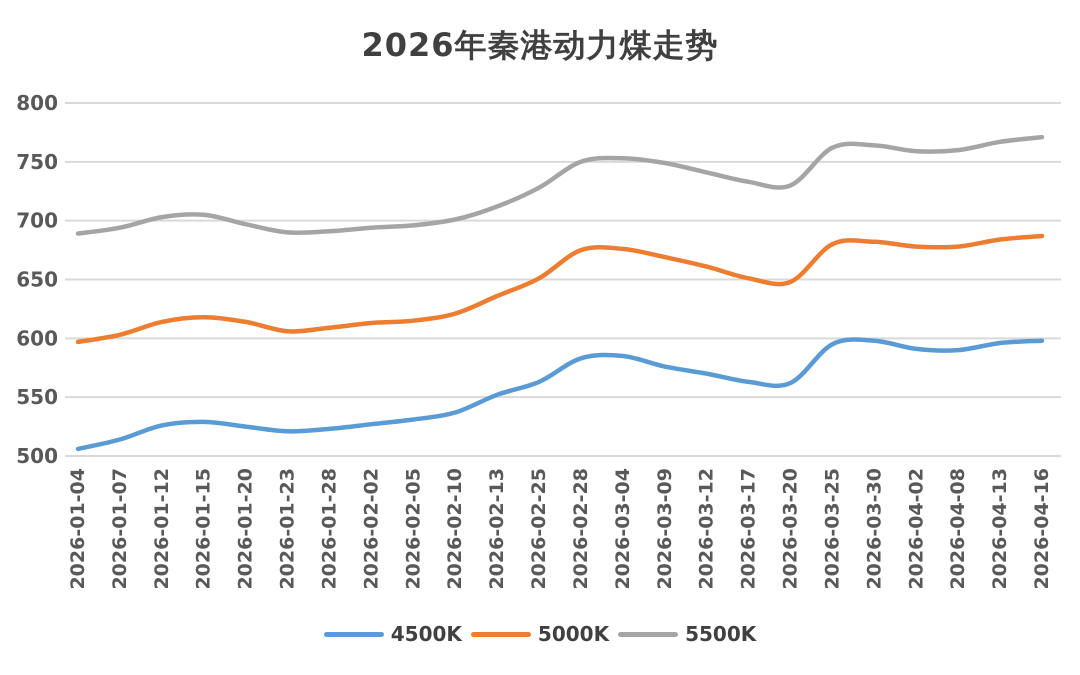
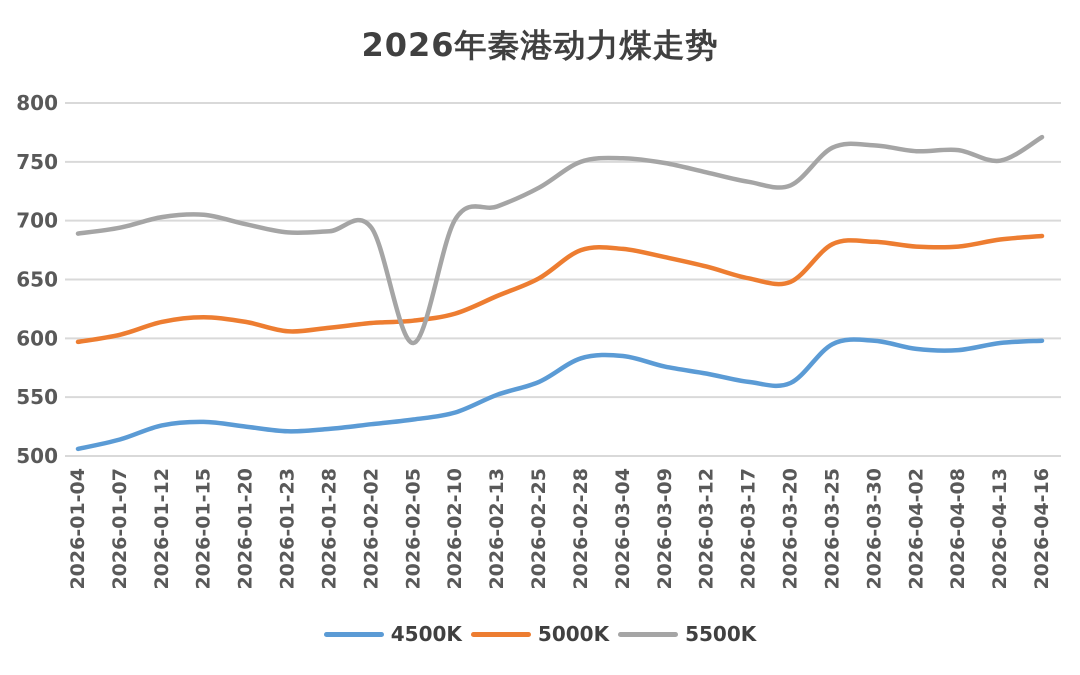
5500K/2026-02-05: 696 -> 596
5500K/2026-04-13: 767 -> 751
